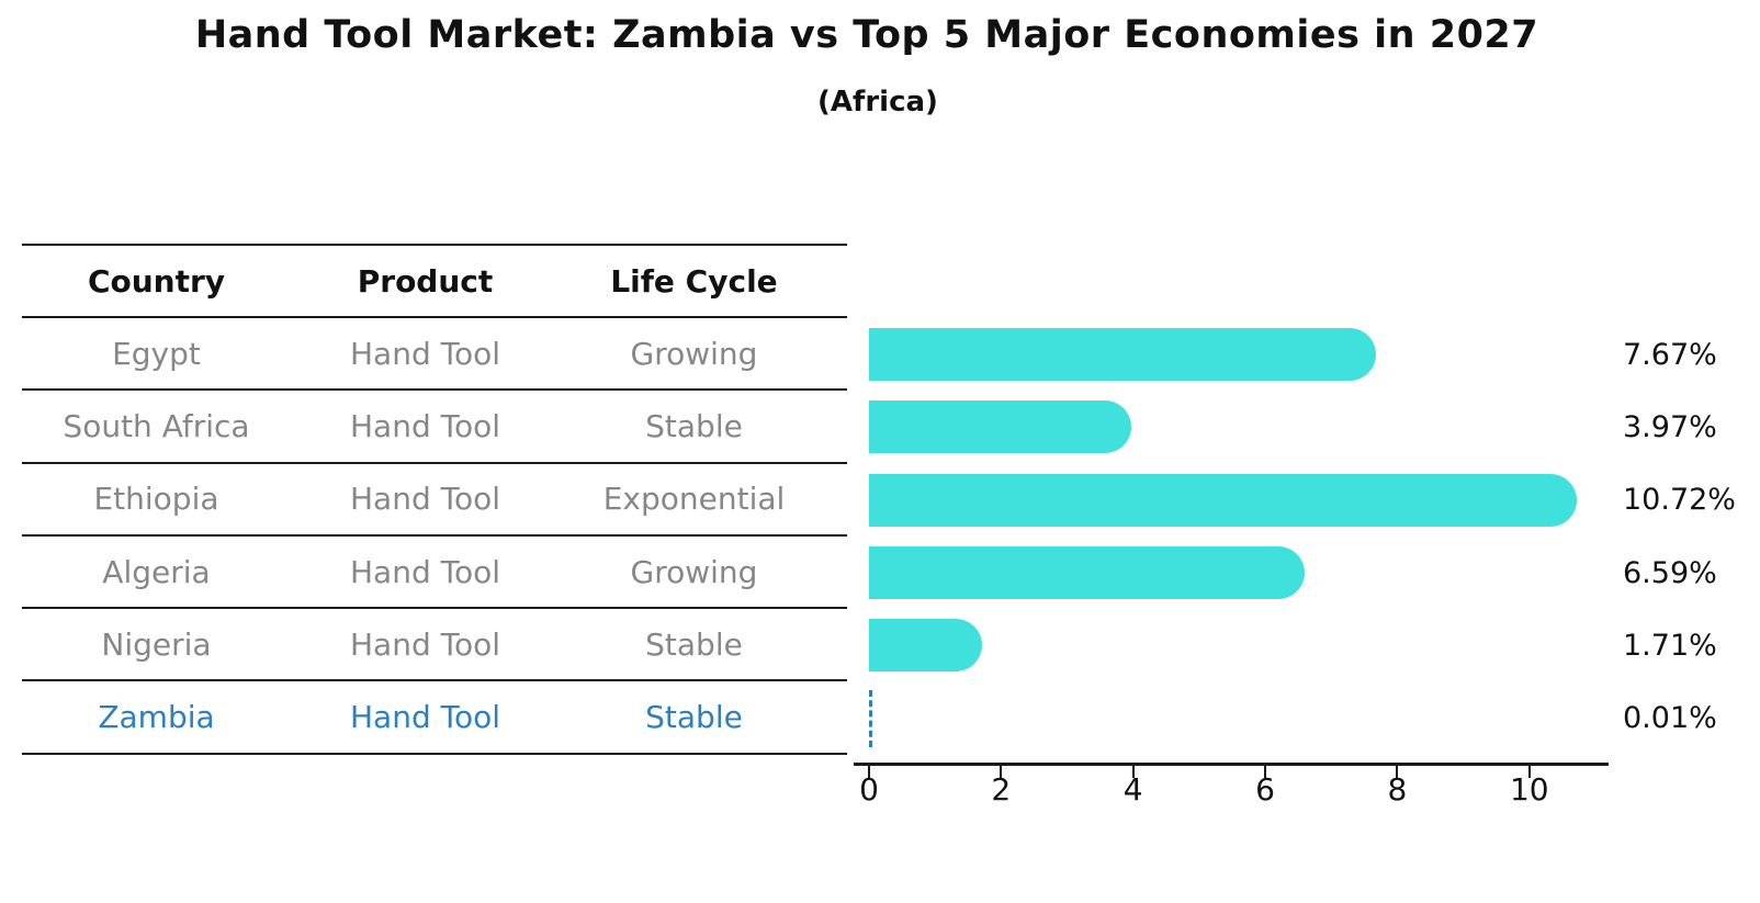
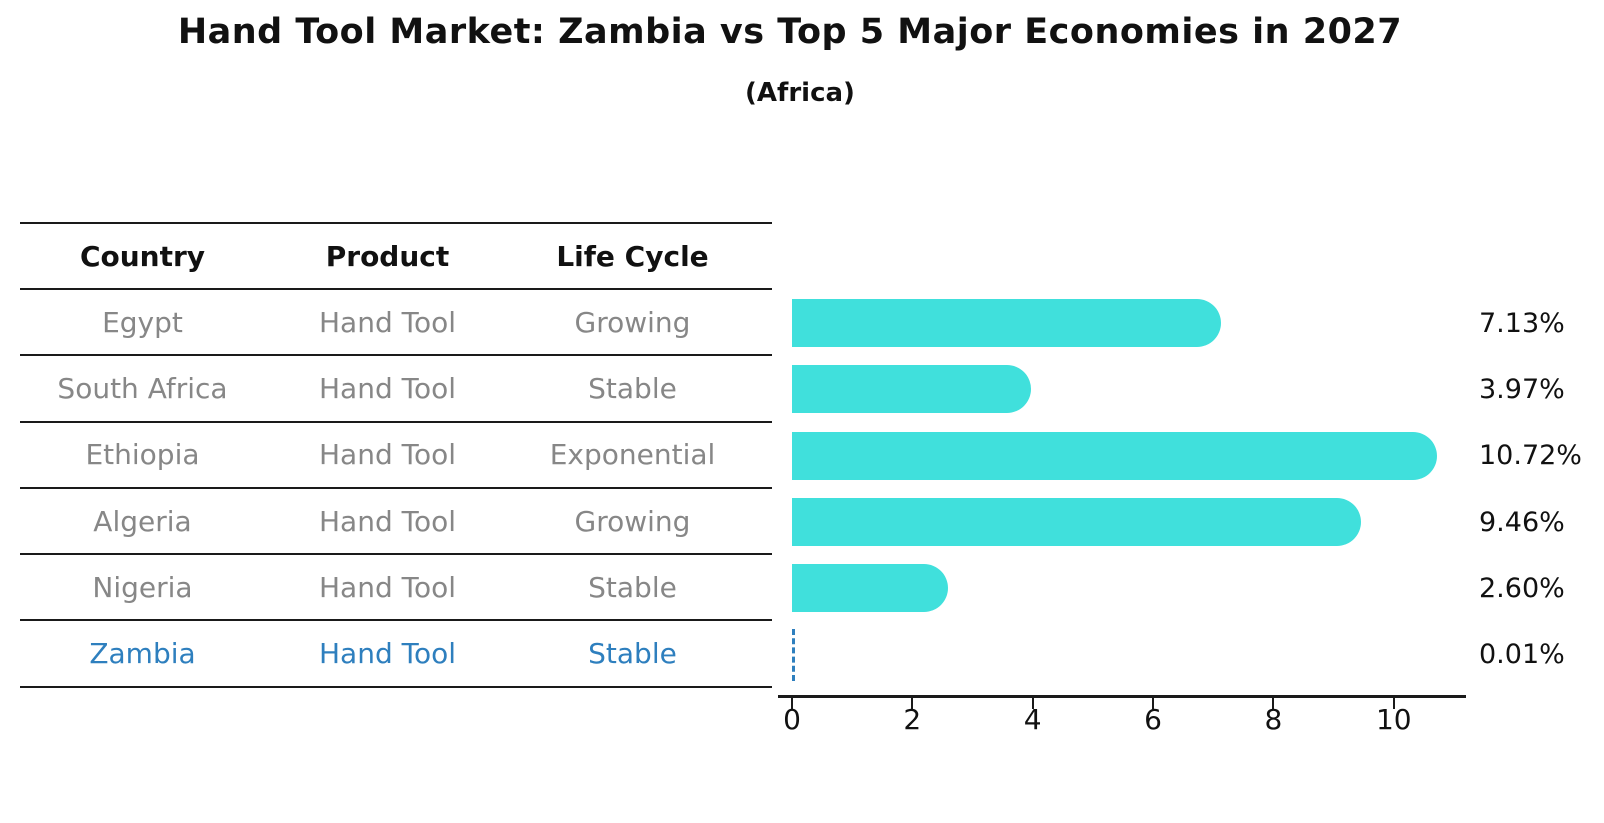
Egypt: 7.67% -> 7.13%
Algeria: 6.59% -> 9.46%
Nigeria: 1.71% -> 2.60%
